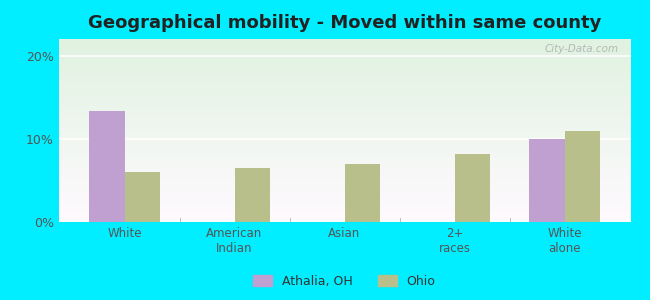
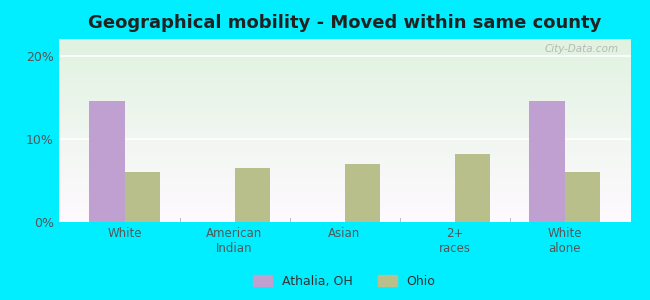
Athalia, OH/White: 13.4% -> 14.5%
Athalia, OH/White alone: 10.0% -> 14.5%
Ohio/White alone: 11.0% -> 6.0%
